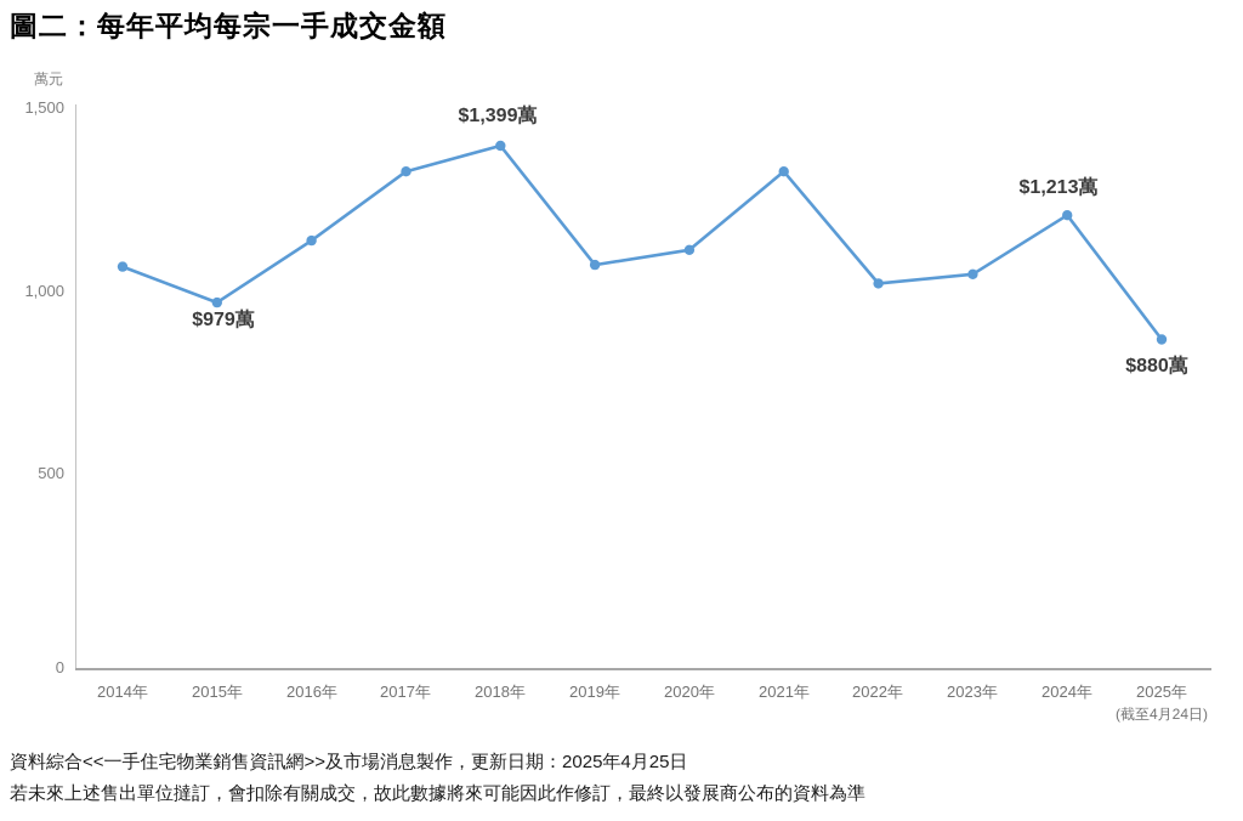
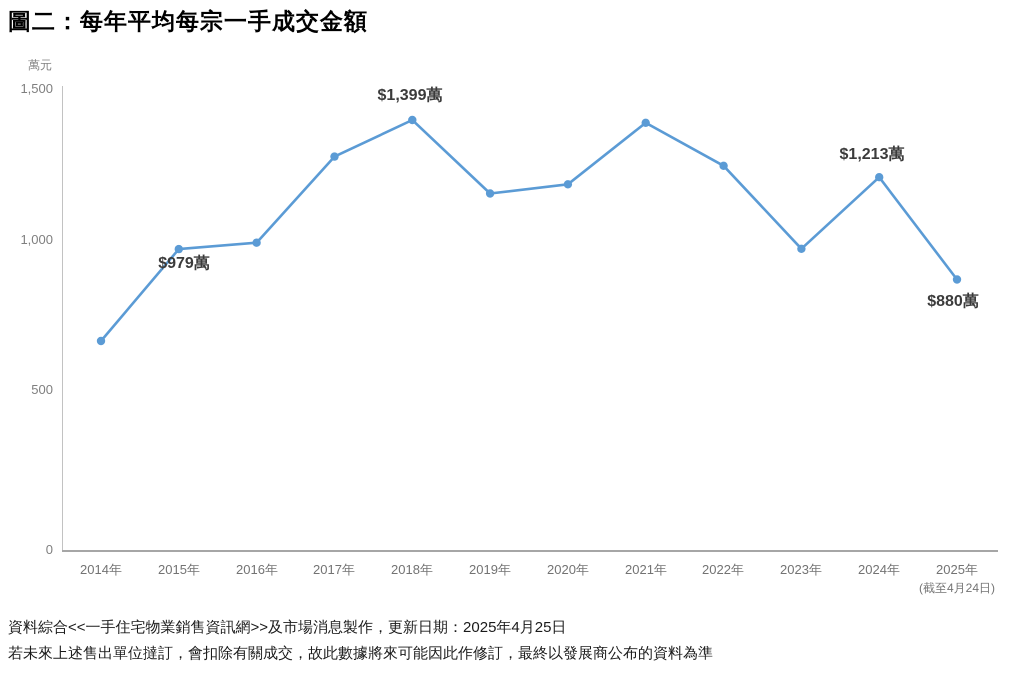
2014年: 1080 -> 680
2016年: 1140 -> 1000
2017年: 1330 -> 1280
2019年: 1080 -> 1160
2020年: 1120 -> 1190
2021年: 1330 -> 1390
2022年: 1030 -> 1250
2023年: 1060 -> 980
